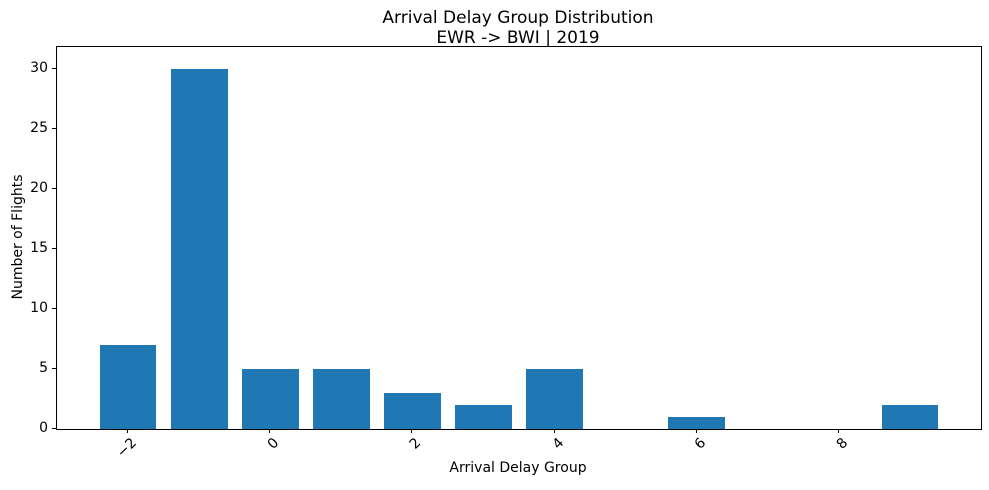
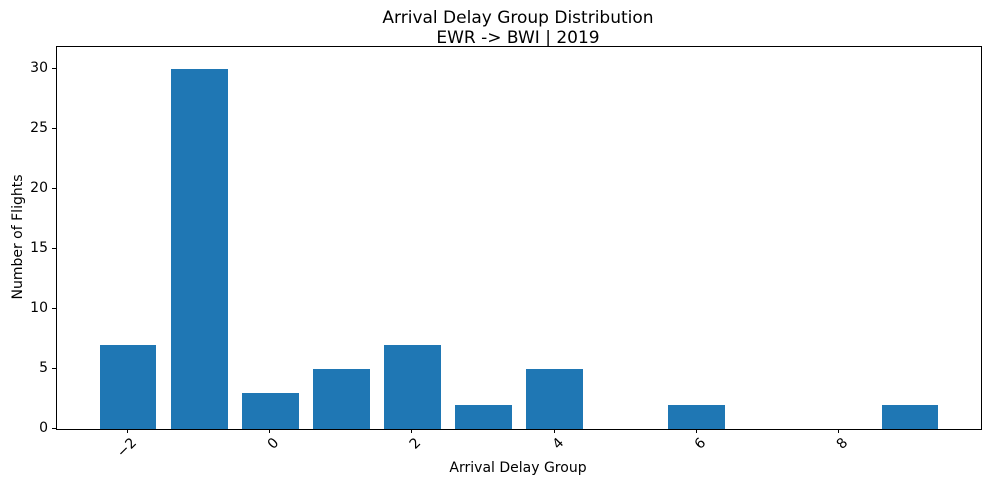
0: 5 -> 3
2: 3 -> 7
6: 1 -> 2
